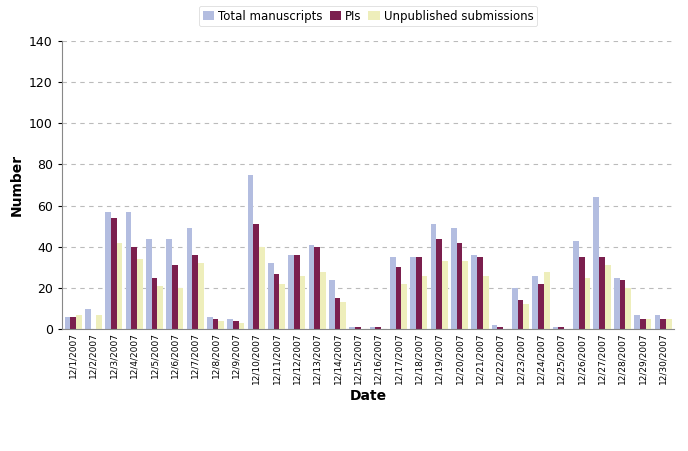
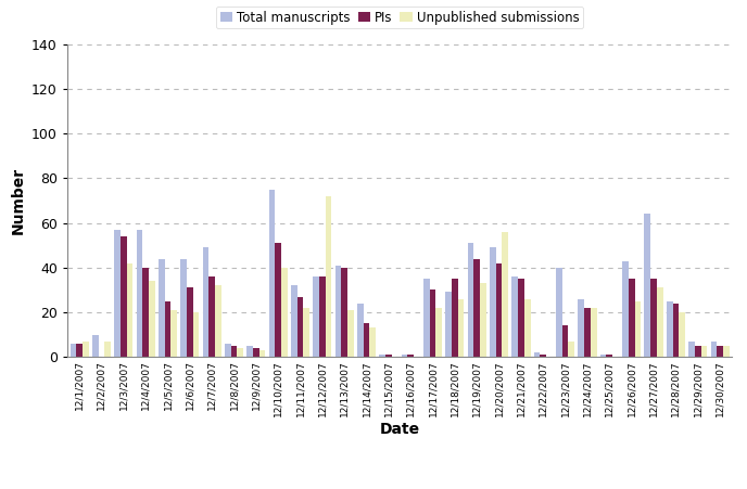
Unpublished submissions/12/12/2007: 26 -> 72
Unpublished submissions/12/13/2007: 28 -> 21
Total manuscripts/12/18/2007: 35 -> 29
Unpublished submissions/12/20/2007: 33 -> 56
Total manuscripts/12/23/2007: 20 -> 40
Unpublished submissions/12/23/2007: 12 -> 7
Unpublished submissions/12/24/2007: 28 -> 22
